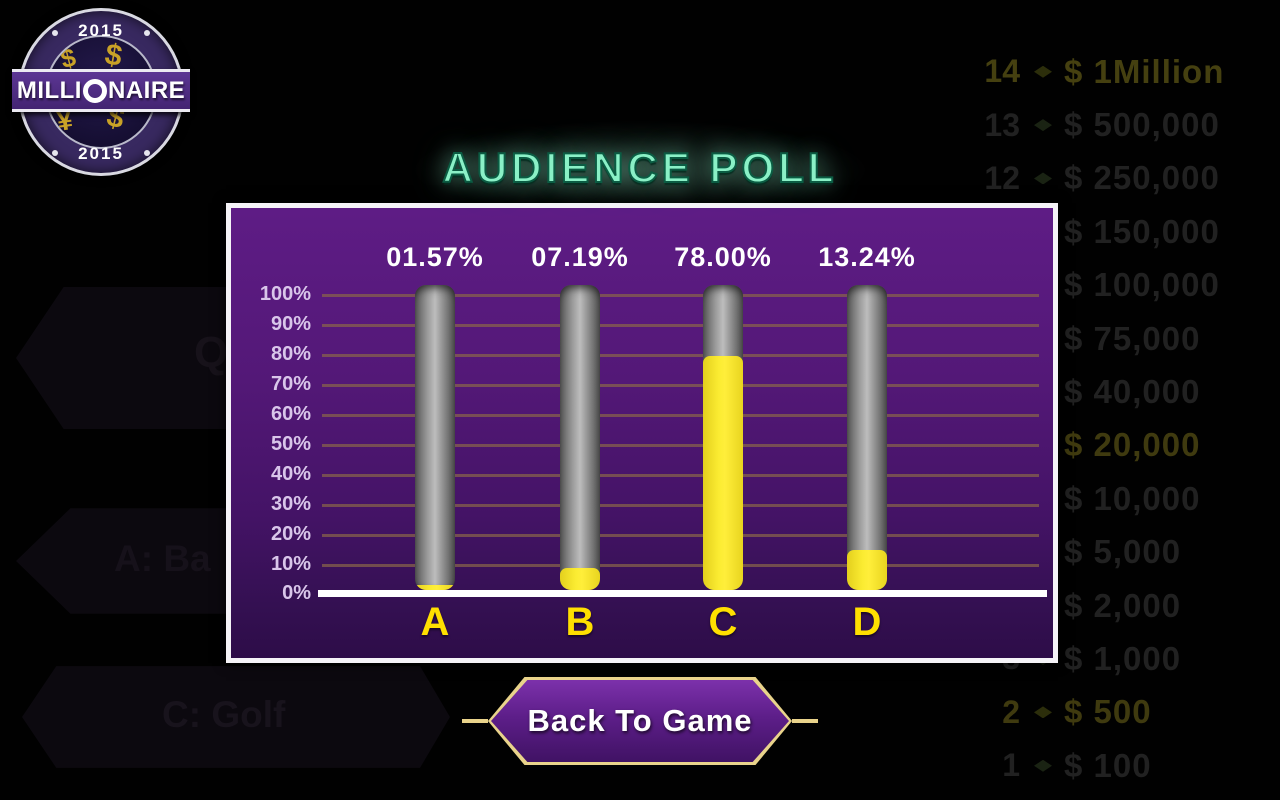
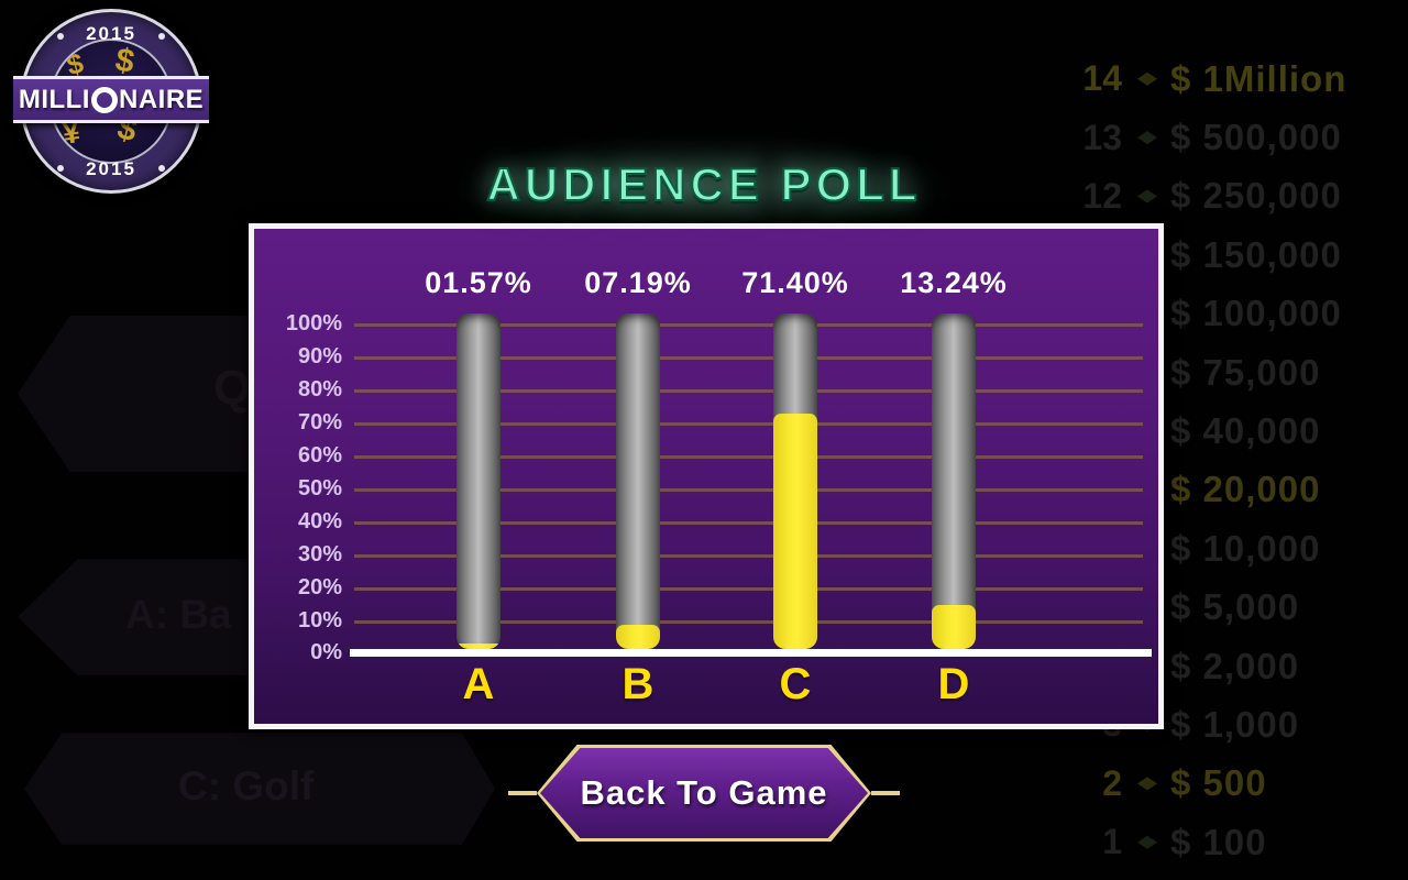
C: 78.00% -> 71.40%
